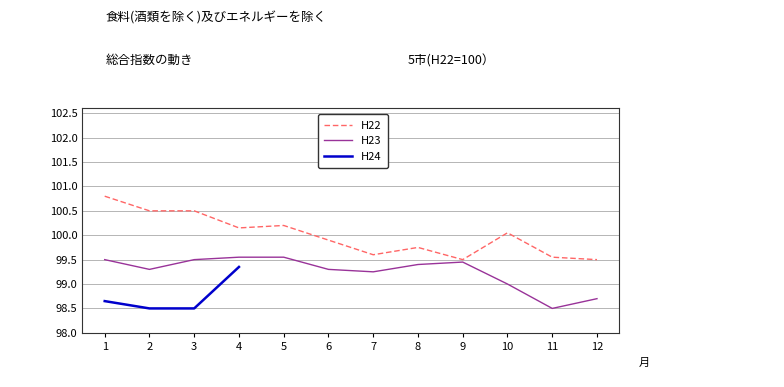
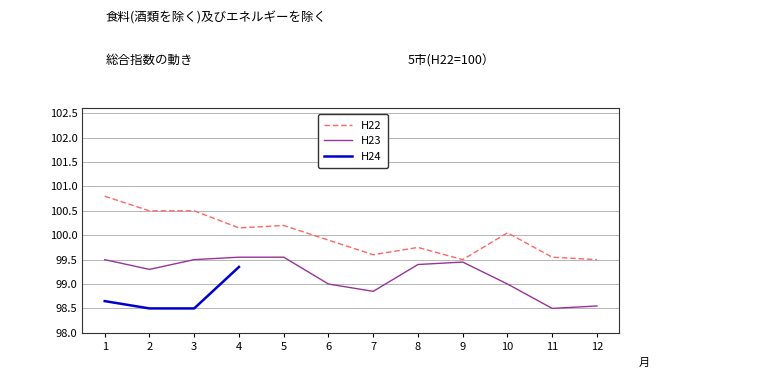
H23/6: 99.30 -> 99.00
H23/7: 99.25 -> 98.85
H23/12: 98.70 -> 98.55
